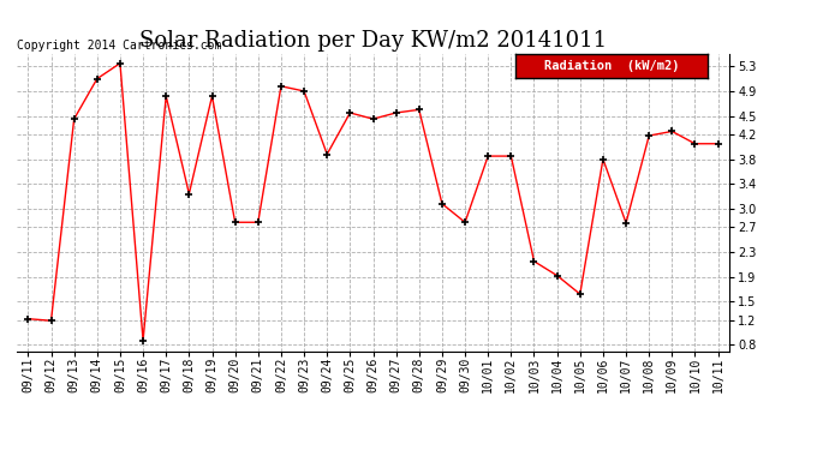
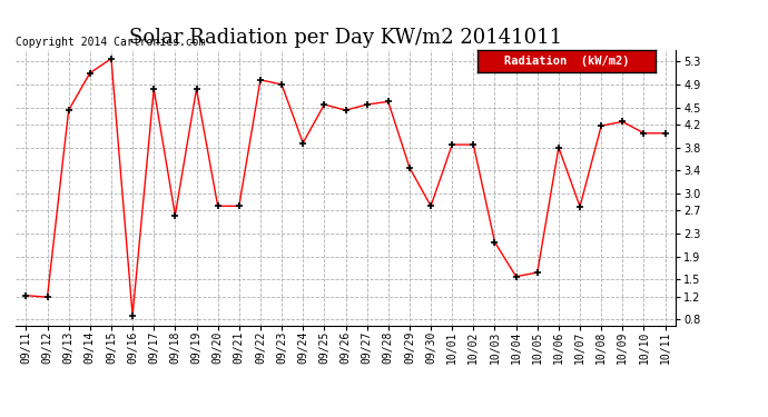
09/18: 3.24 -> 2.62
09/29: 3.08 -> 3.45
10/04: 1.92 -> 1.55
